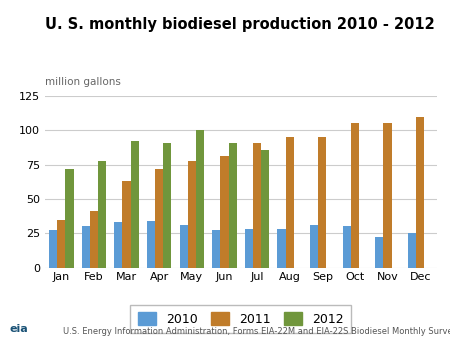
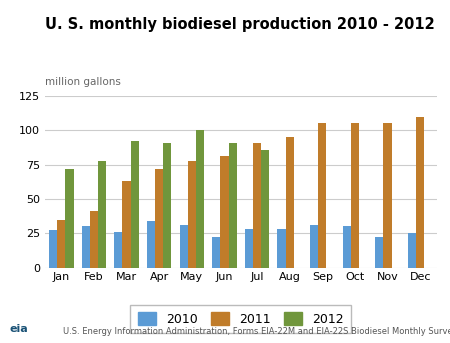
2010/Mar: 33 -> 26
2010/Jun: 27 -> 22
2011/Sep: 95 -> 105
